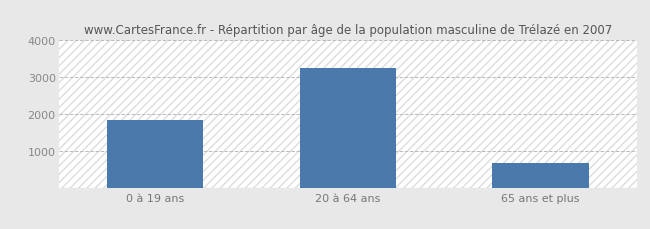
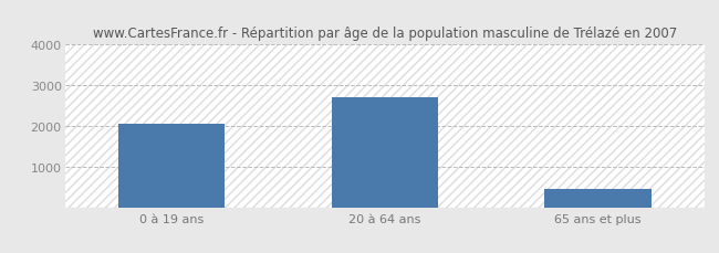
0 à 19 ans: 1850 -> 2050
20 à 64 ans: 3250 -> 2700
65 ans et plus: 680 -> 450
